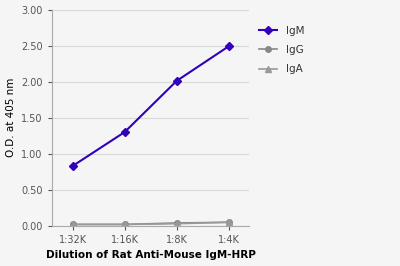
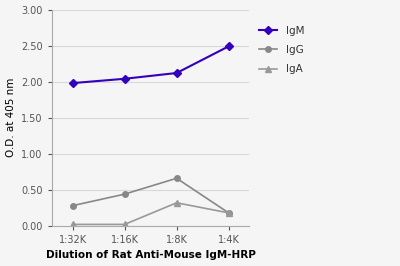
IgM/1:32K: 0.83 -> 1.98
IgG/1:32K: 0.02 -> 0.28
IgM/1:16K: 1.30 -> 2.04
IgG/1:16K: 0.02 -> 0.44
IgM/1:8K: 2.01 -> 2.12
IgG/1:8K: 0.04 -> 0.66
IgA/1:8K: 0.03 -> 0.32
IgG/1:4K: 0.05 -> 0.18
IgA/1:4K: 0.05 -> 0.18
